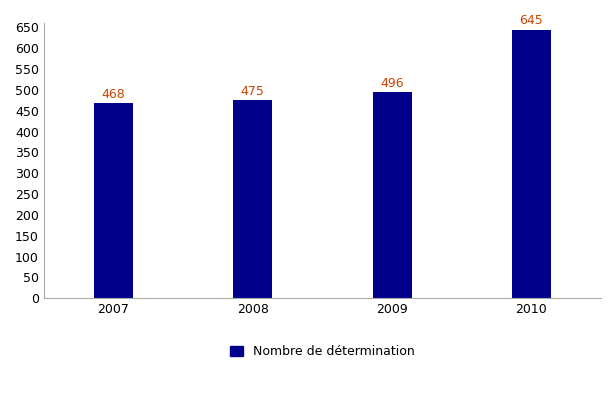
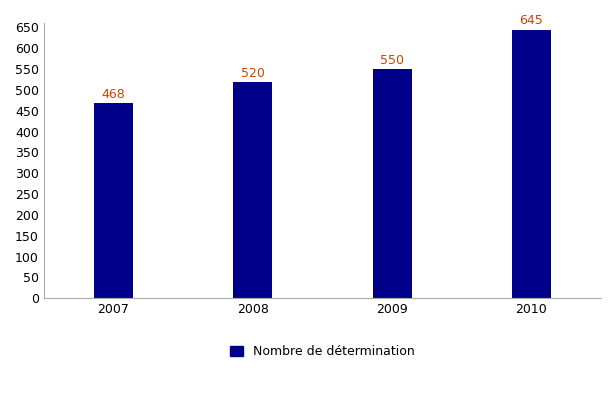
2008: 475 -> 520
2009: 496 -> 550
